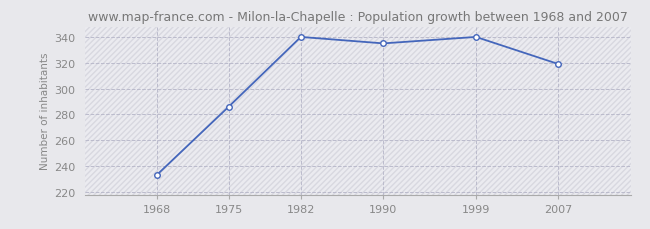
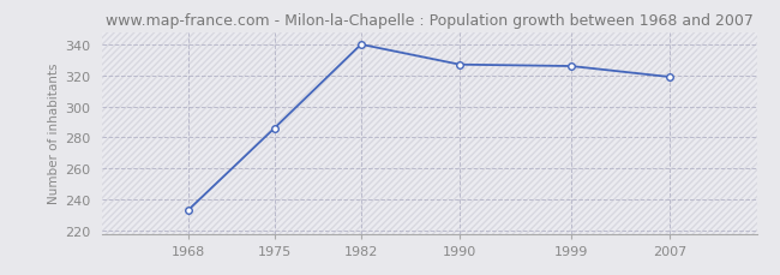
1990: 335 -> 327
1999: 340 -> 326
